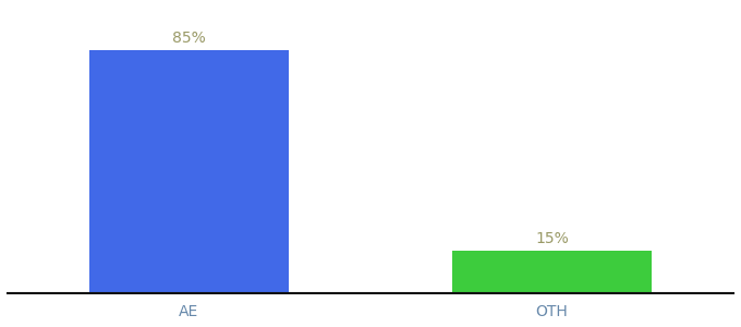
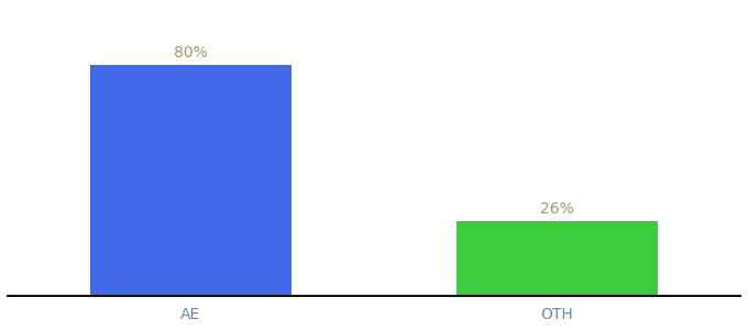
AE: 85% -> 80%
OTH: 15% -> 26%
